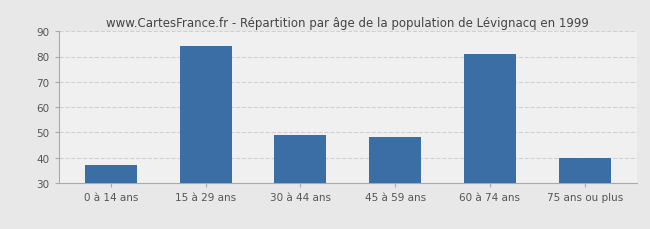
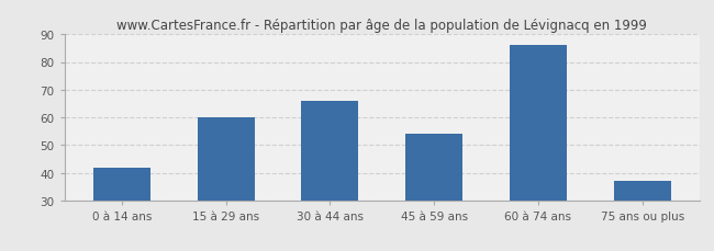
0 à 14 ans: 37 -> 42
15 à 29 ans: 84 -> 60
30 à 44 ans: 49 -> 66
45 à 59 ans: 48 -> 54
60 à 74 ans: 81 -> 86
75 ans ou plus: 40 -> 37
